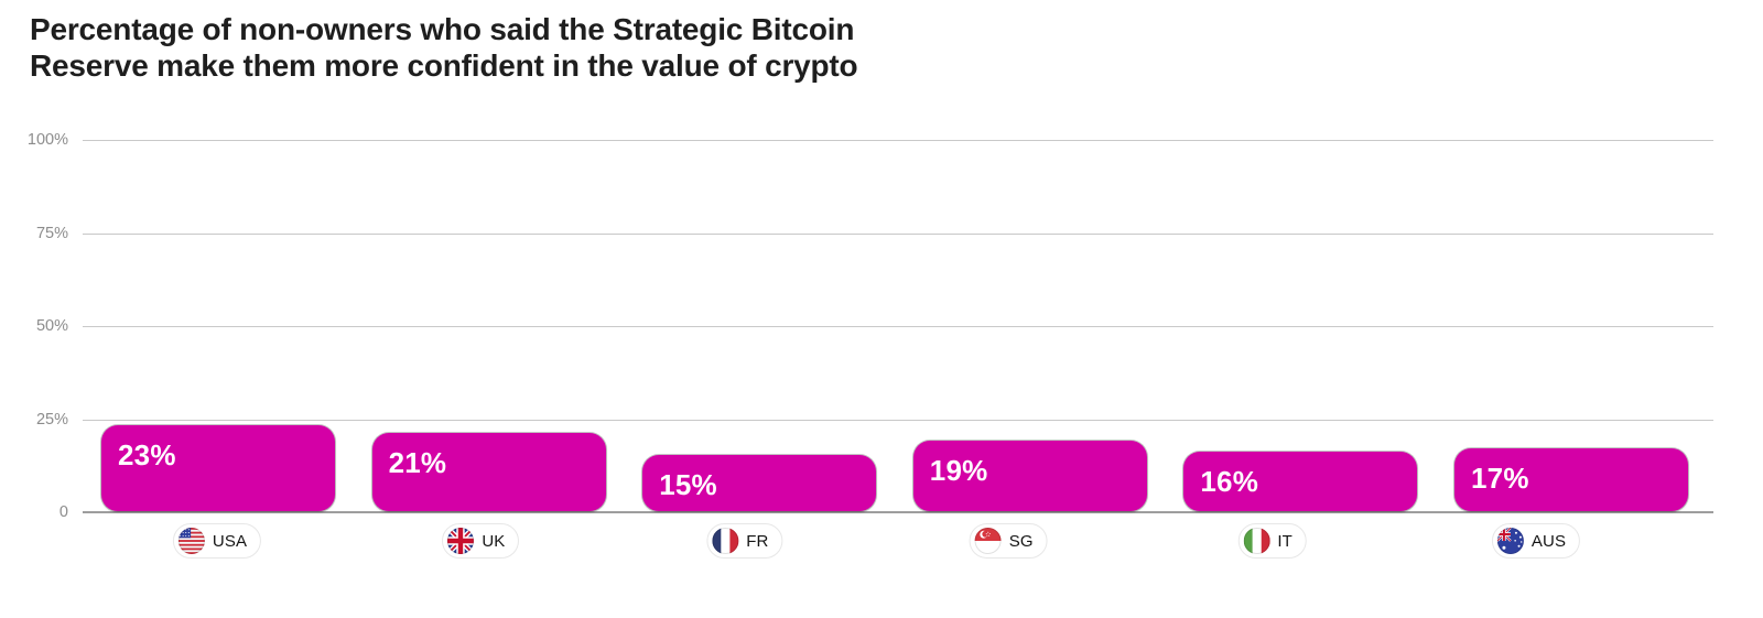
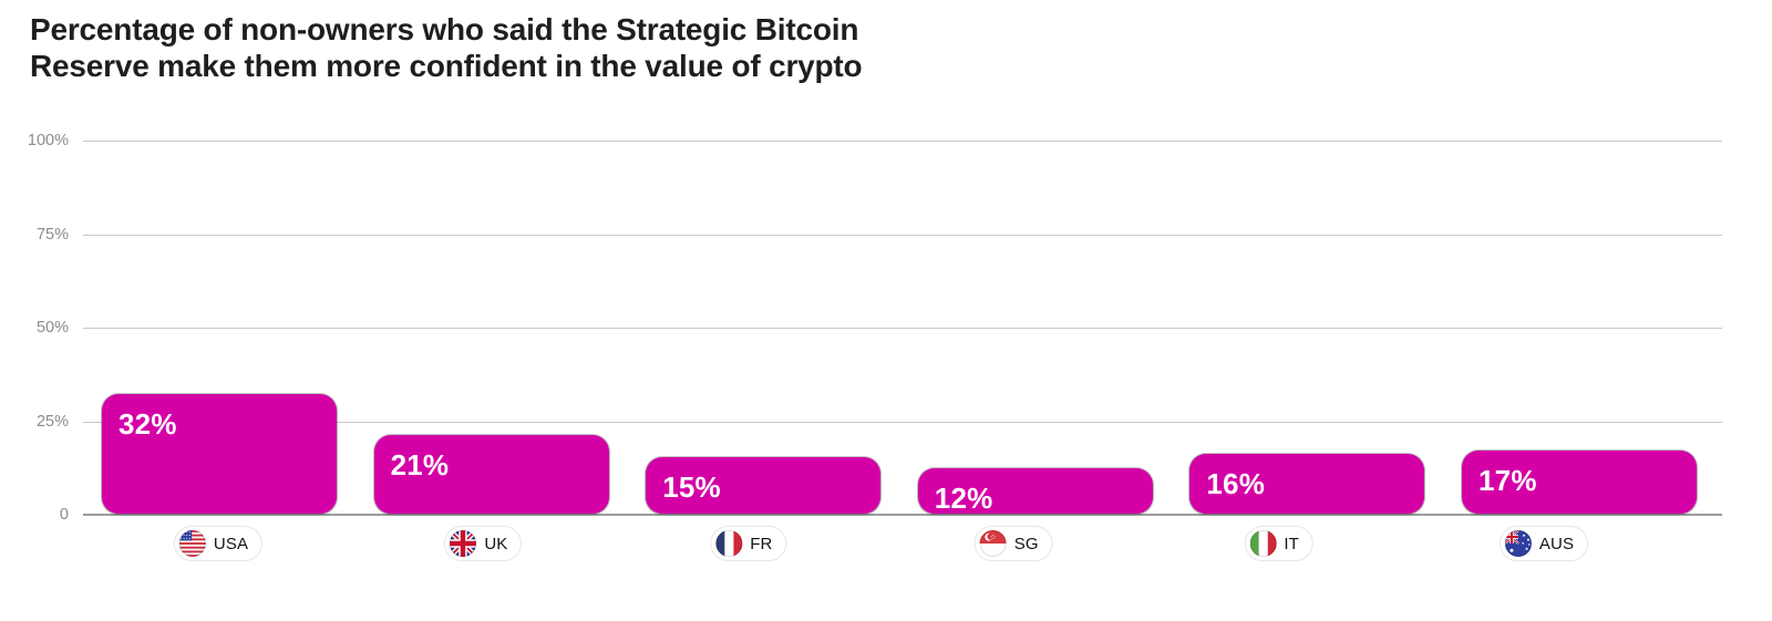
USA: 23% -> 32%
SG: 19% -> 12%
